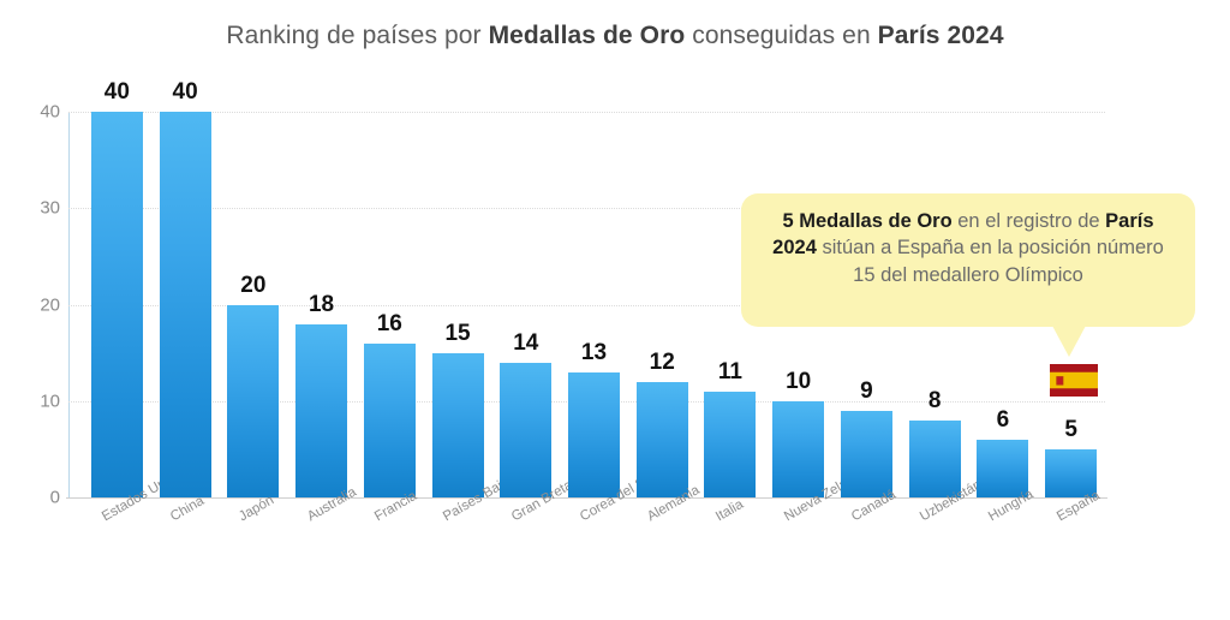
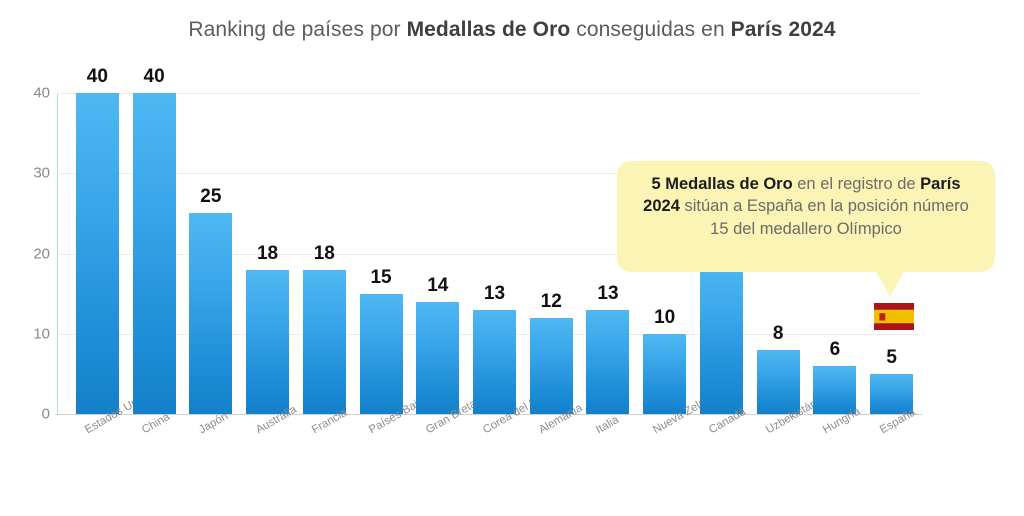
Japón: 20 -> 25
Francia: 16 -> 18
Italia: 11 -> 13
Canadá: 9 -> 19
